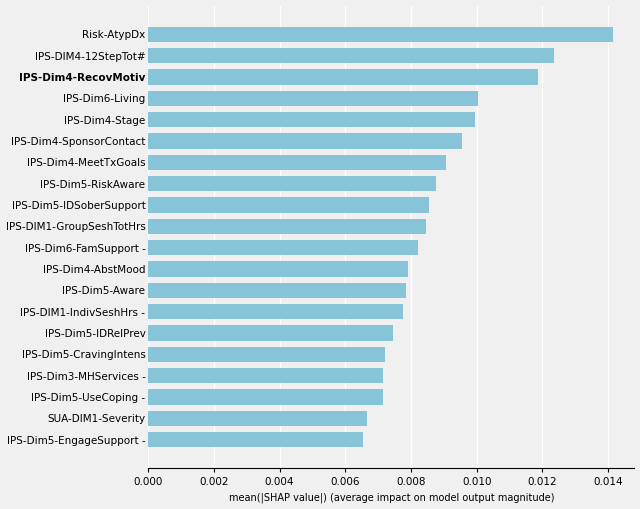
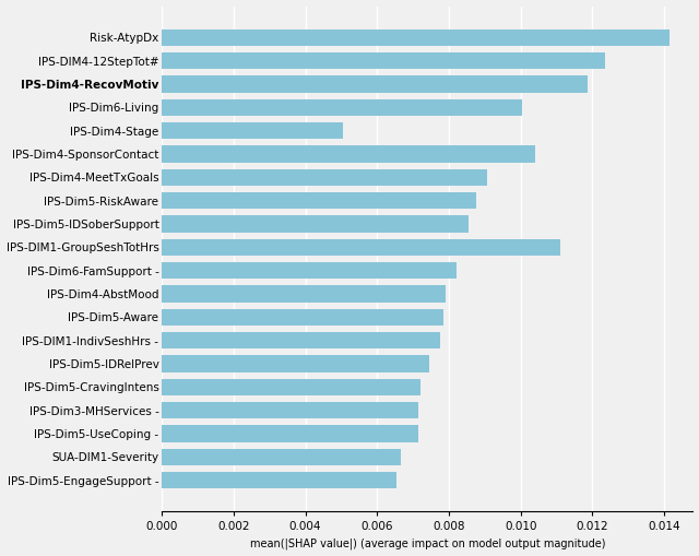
IPS-Dim4-Stage: 0.00995 -> 0.00505
IPS-Dim4-SponsorContact: 0.00955 -> 0.01040
IPS-DIM1-GroupSeshTotHrs: 0.00845 -> 0.01110
